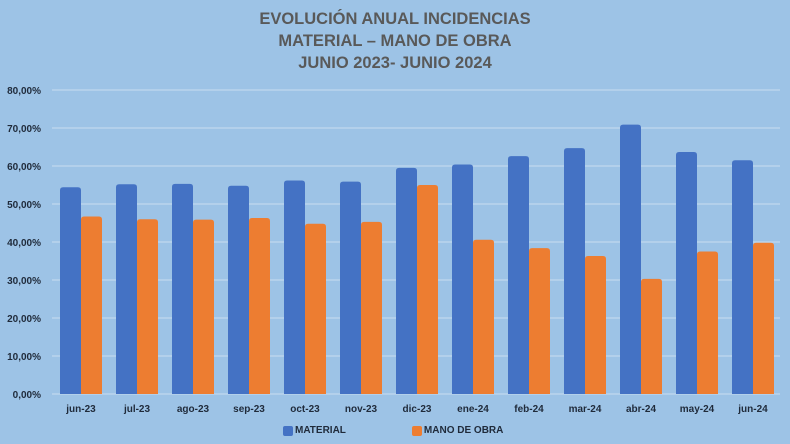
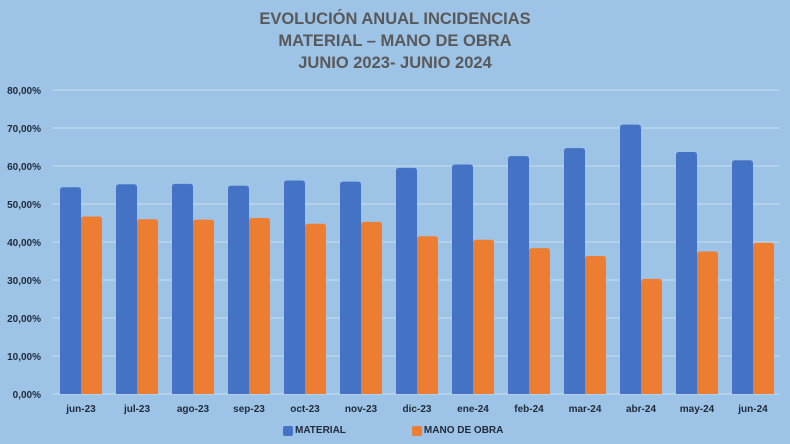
MANO DE OBRA/dic-23: 55% -> 42%
